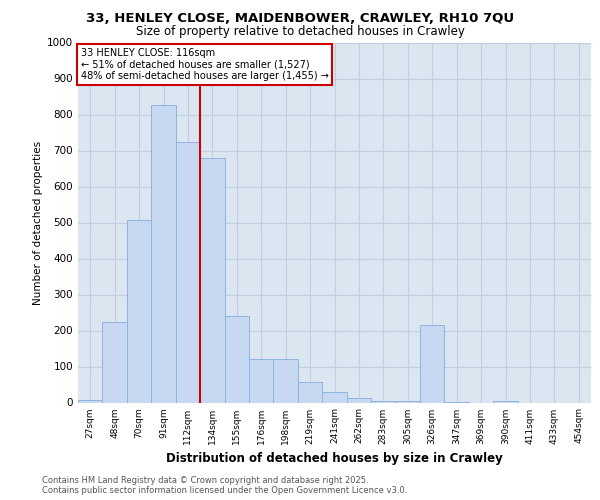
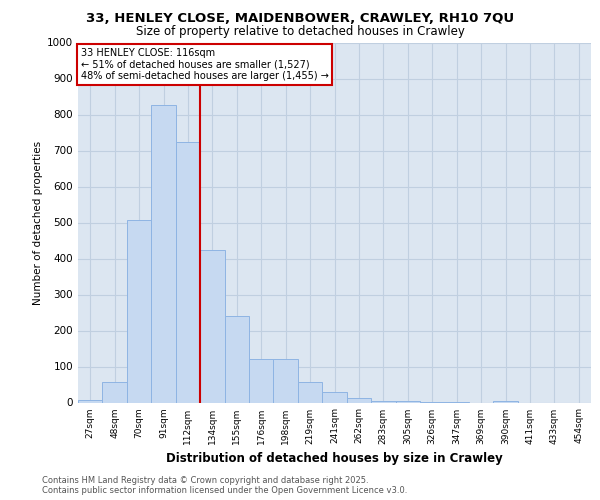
48sqm: 225 -> 57
134sqm: 680 -> 425
326sqm: 215 -> 2
